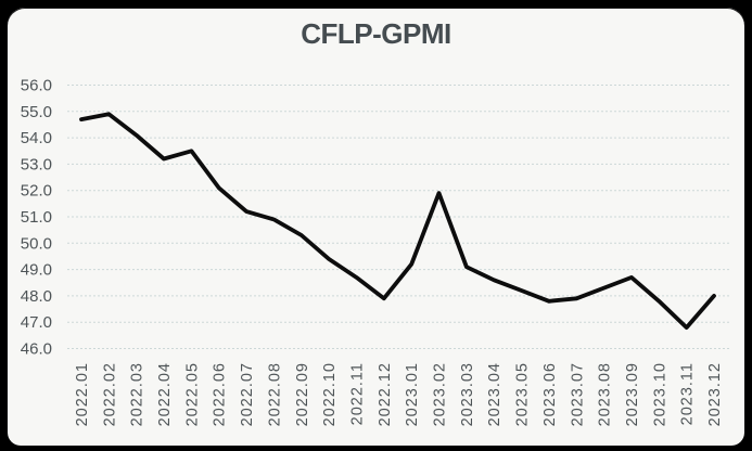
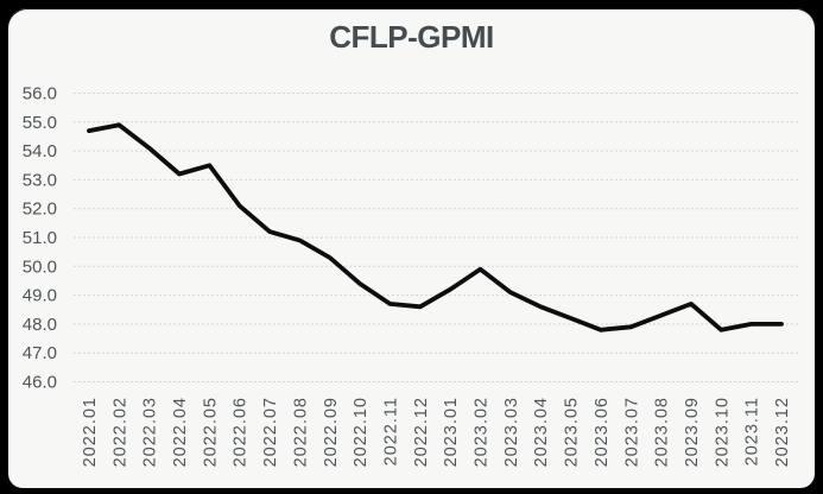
2022.12: 47.9 -> 48.6
2023.02: 51.9 -> 49.9
2023.11: 46.8 -> 48.0
